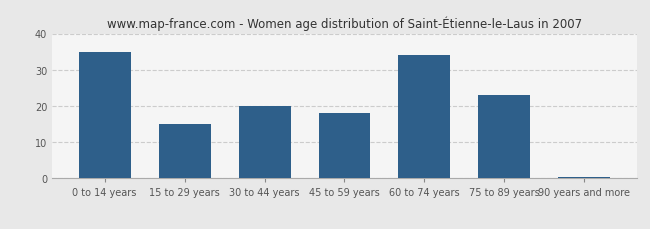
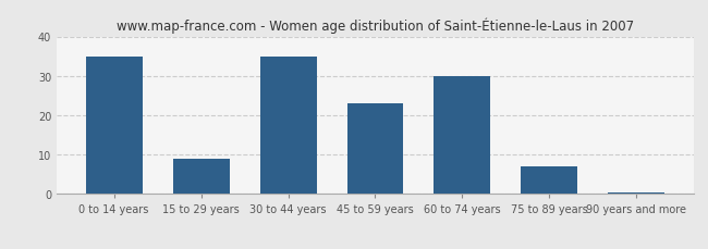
15 to 29 years: 15.0 -> 9.0
30 to 44 years: 20.0 -> 35.0
45 to 59 years: 18.0 -> 23.0
60 to 74 years: 34.0 -> 30.0
75 to 89 years: 23.0 -> 7.0
